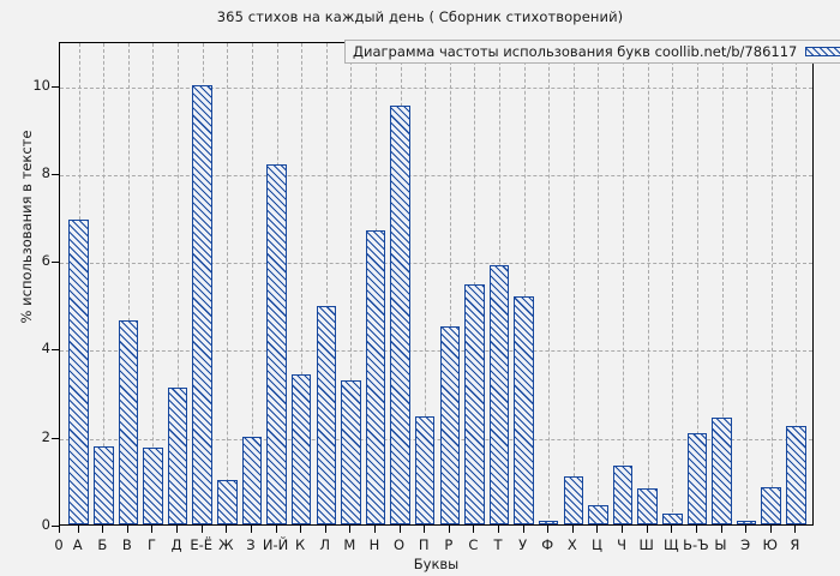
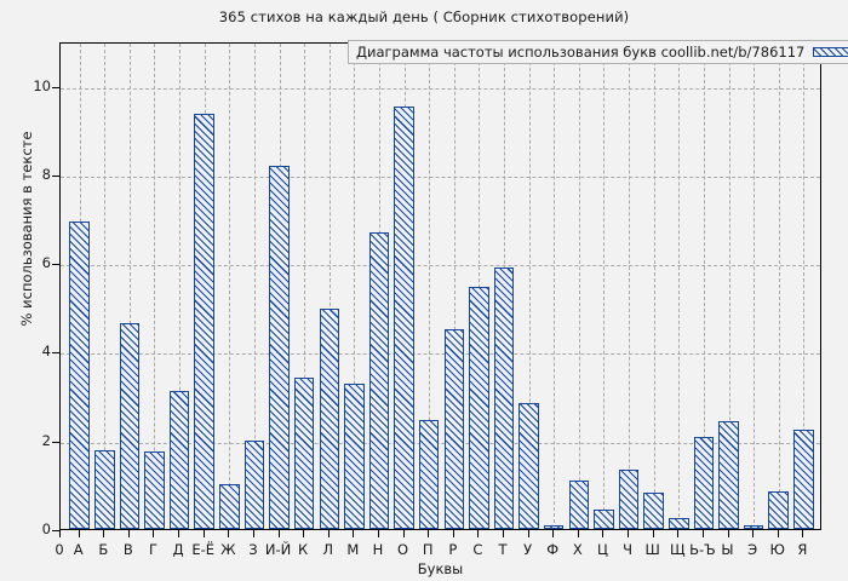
Е-Ё: 10.0 -> 9.3
У: 5.2 -> 2.8
